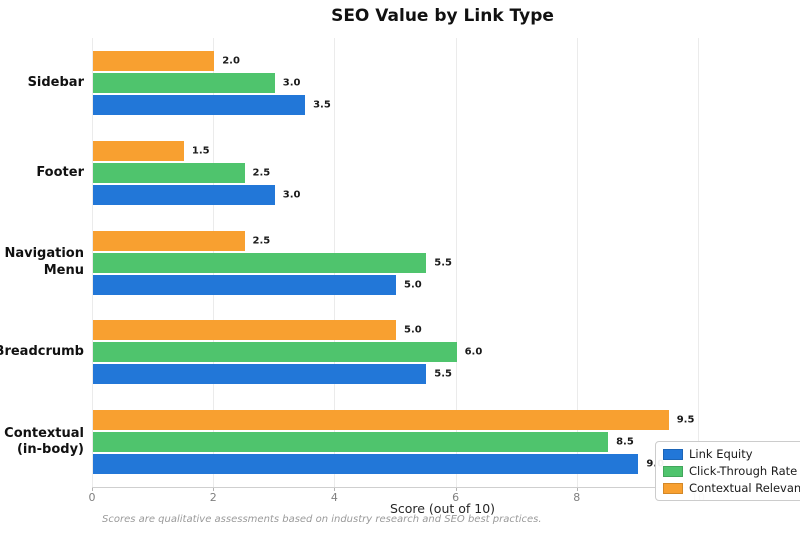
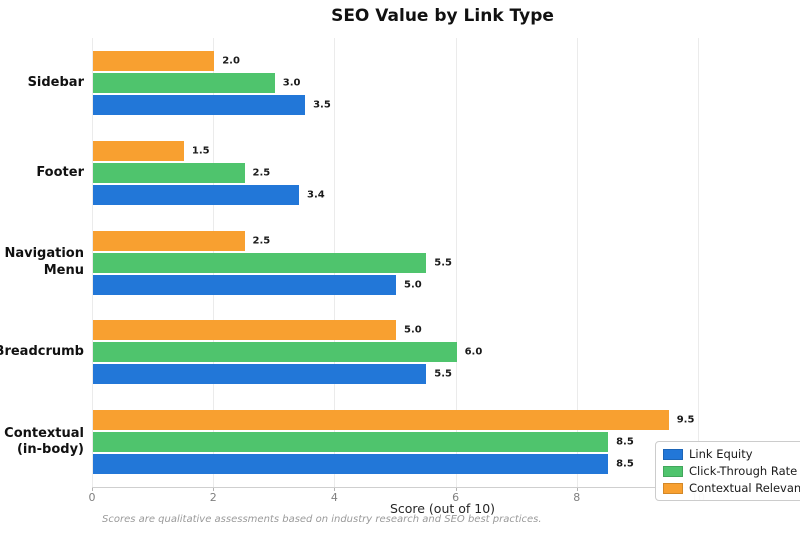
Link Equity/Footer: 3.0 -> 3.4
Link Equity/Contextual (in-body): 9.0 -> 8.5
